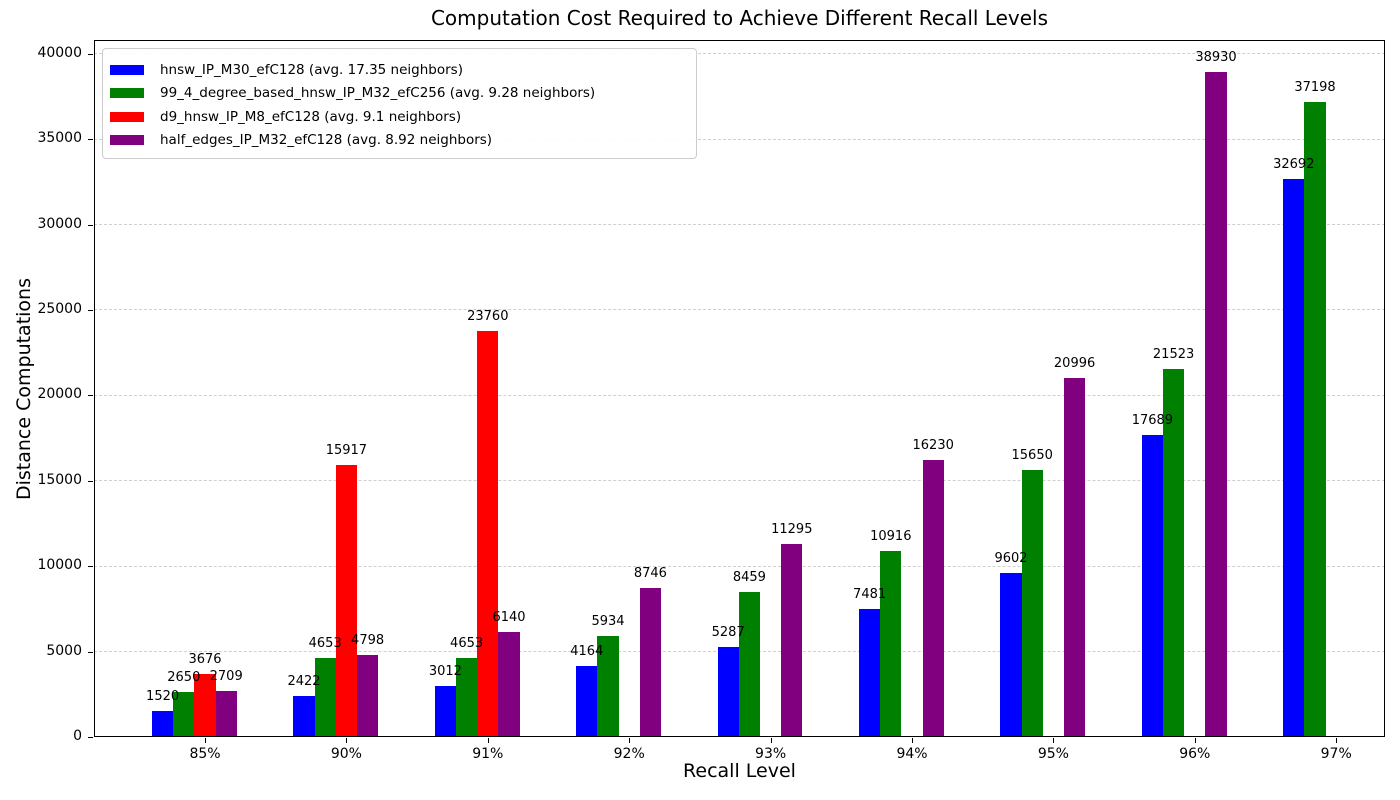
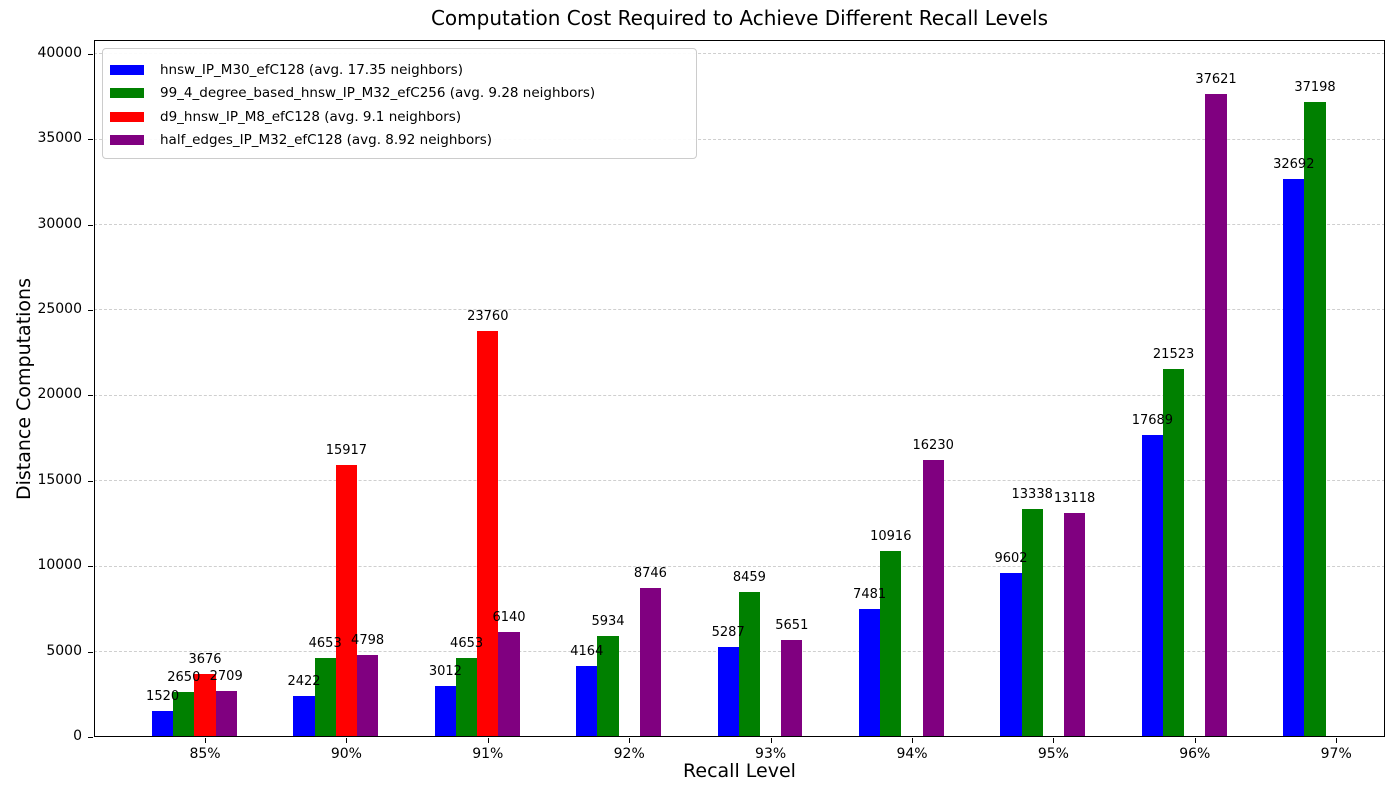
half_edges_IP_M32_efC128 (avg. 8.92 neighbors)/93%: 11295 -> 5651
99_4_degree_based_hnsw_IP_M32_efC256 (avg. 9.28 neighbors)/95%: 15650 -> 13338
half_edges_IP_M32_efC128 (avg. 8.92 neighbors)/95%: 20996 -> 13118
half_edges_IP_M32_efC128 (avg. 8.92 neighbors)/96%: 38930 -> 37621
